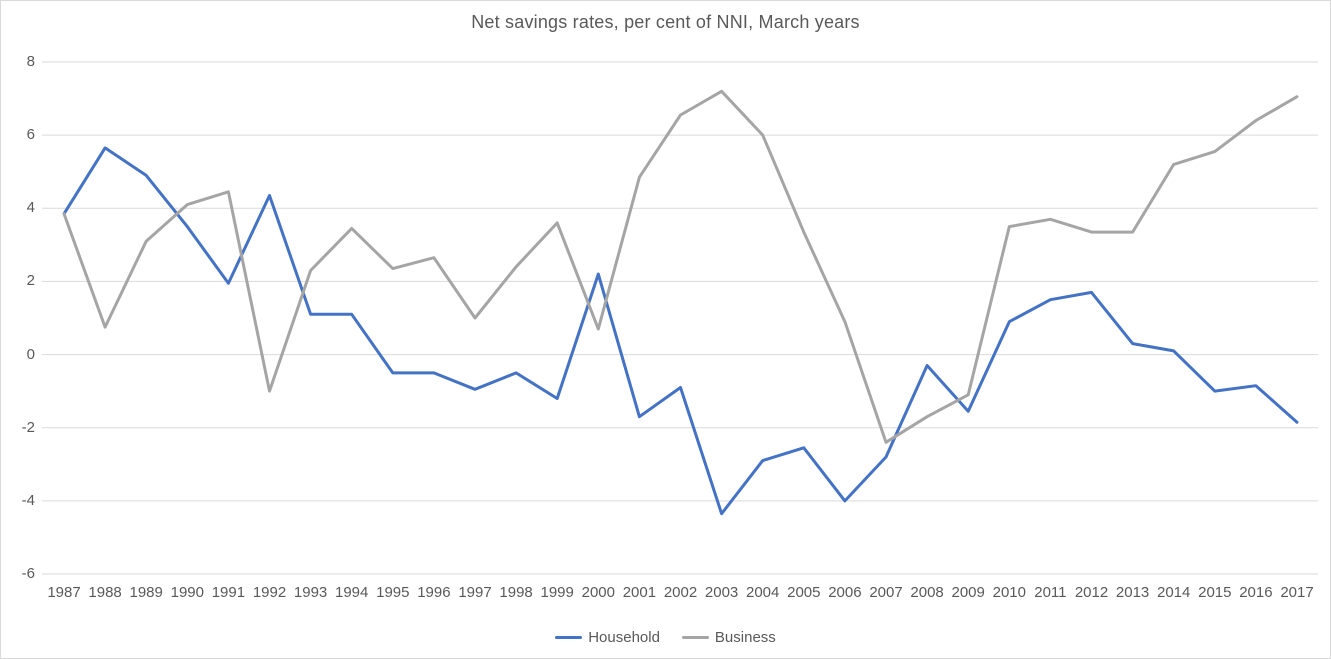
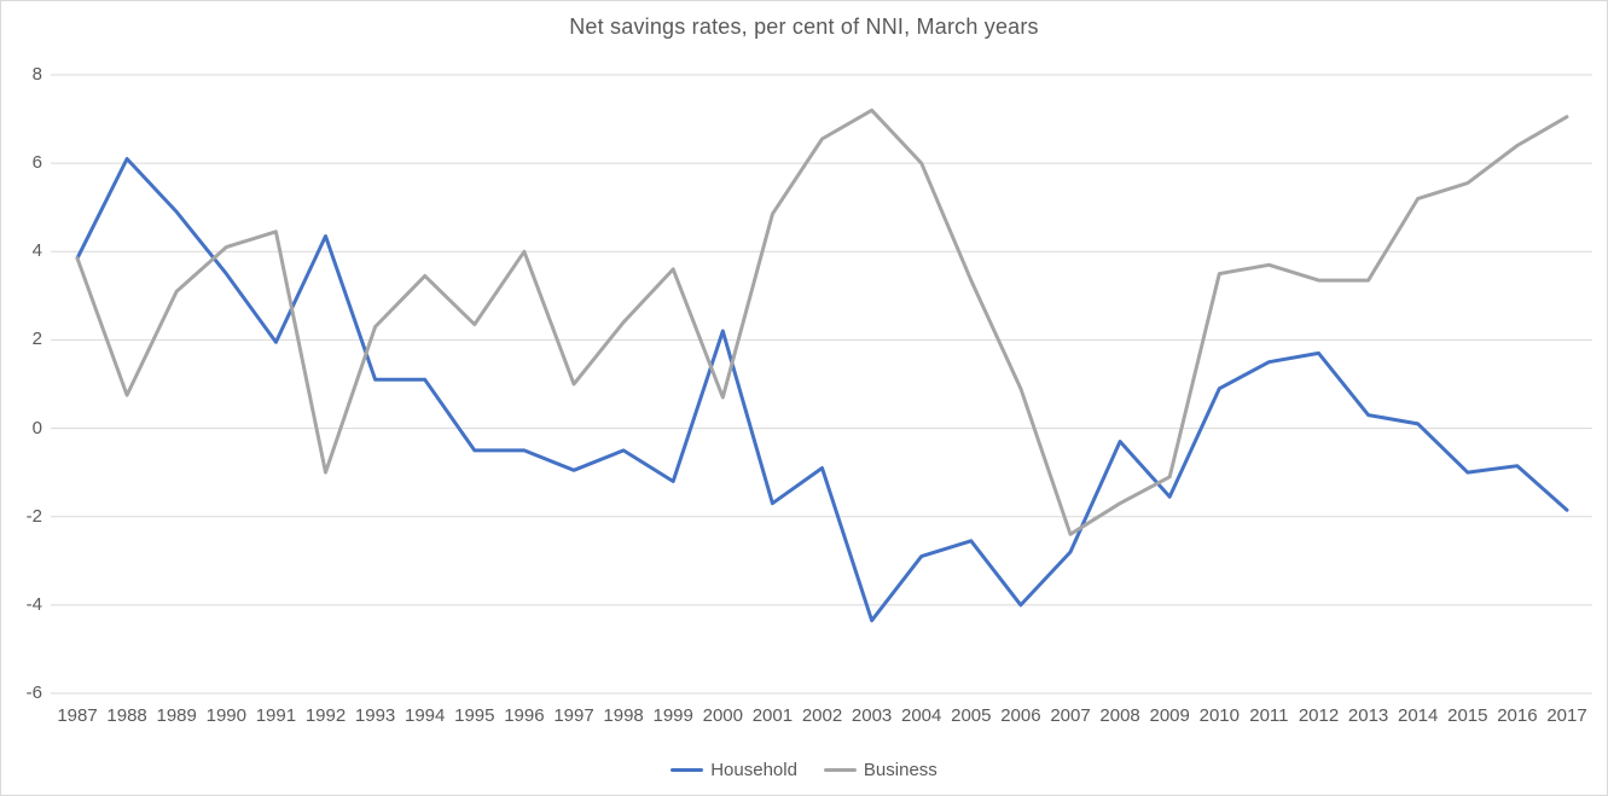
Household/1988: 5.7 -> 6.1
Business/1996: 2.6 -> 4.0
